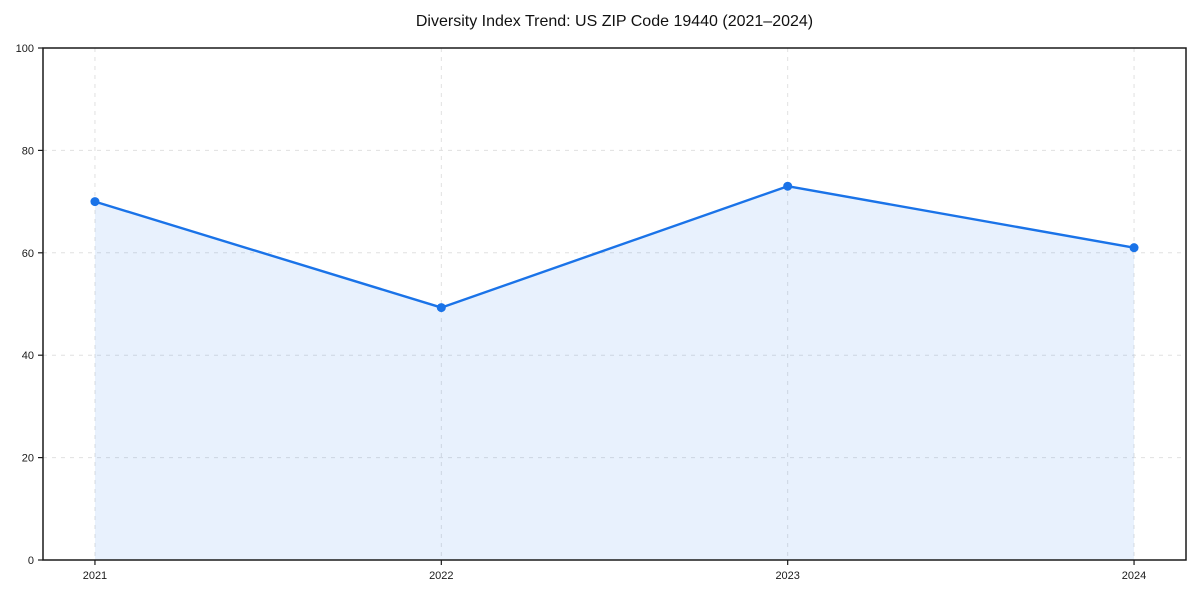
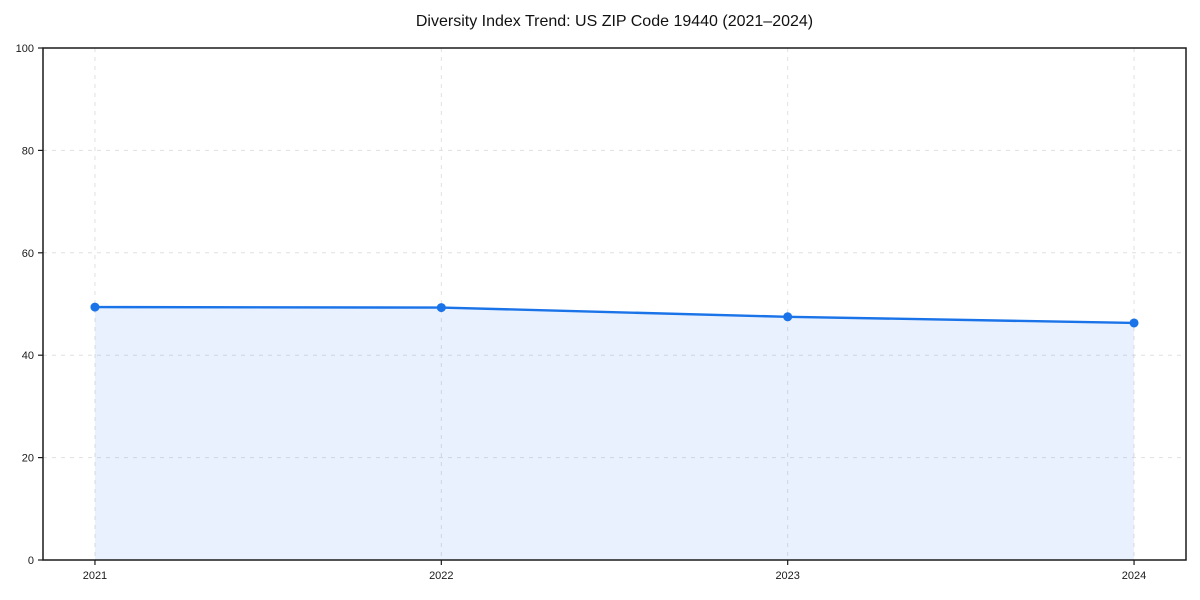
2021: 70 -> 49
2023: 73 -> 48
2024: 61 -> 46
